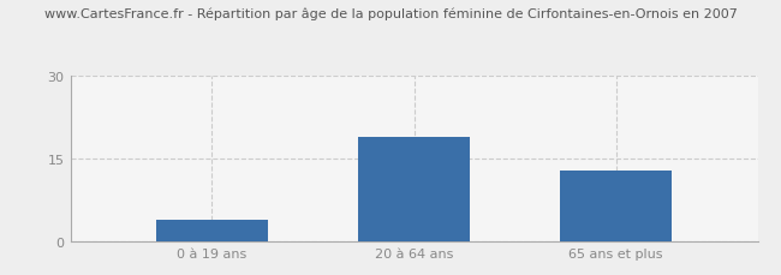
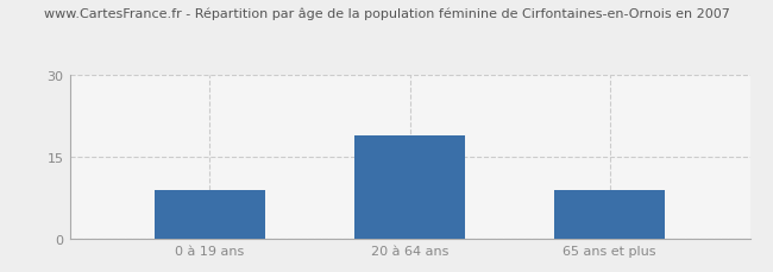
0 à 19 ans: 4 -> 9
65 ans et plus: 13 -> 9
